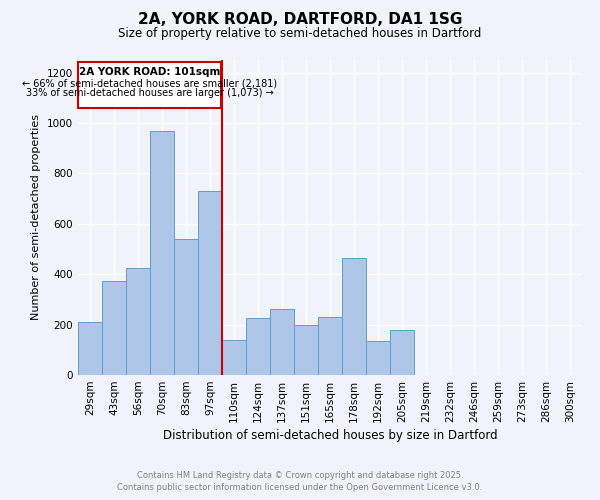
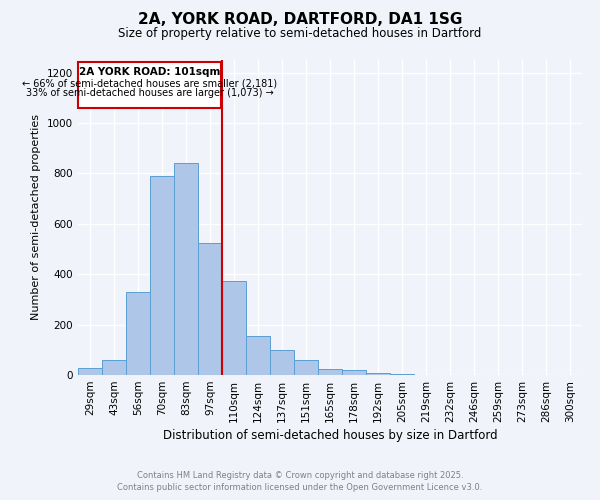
29sqm: 210 -> 28
43sqm: 375 -> 60
56sqm: 425 -> 330
70sqm: 970 -> 790
83sqm: 540 -> 840
97sqm: 730 -> 525
110sqm: 140 -> 375
124sqm: 225 -> 155
137sqm: 260 -> 100
151sqm: 200 -> 60
165sqm: 230 -> 25
178sqm: 465 -> 18
192sqm: 135 -> 8
205sqm: 180 -> 5
